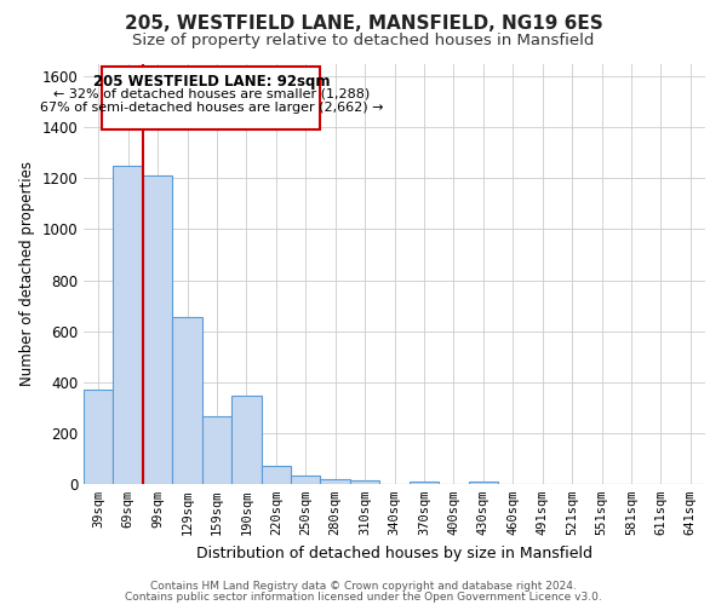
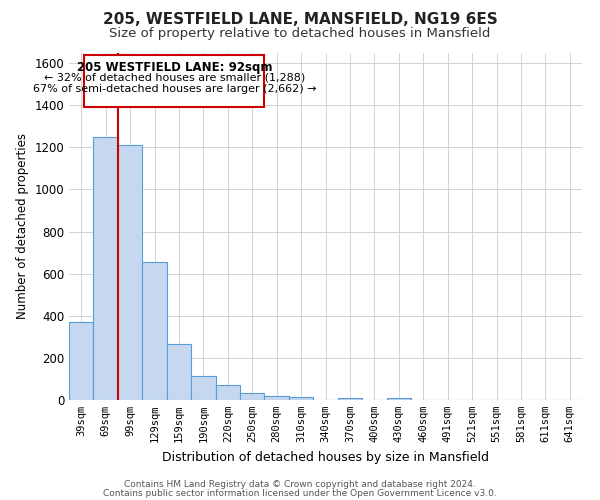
190sqm: 345 -> 115
